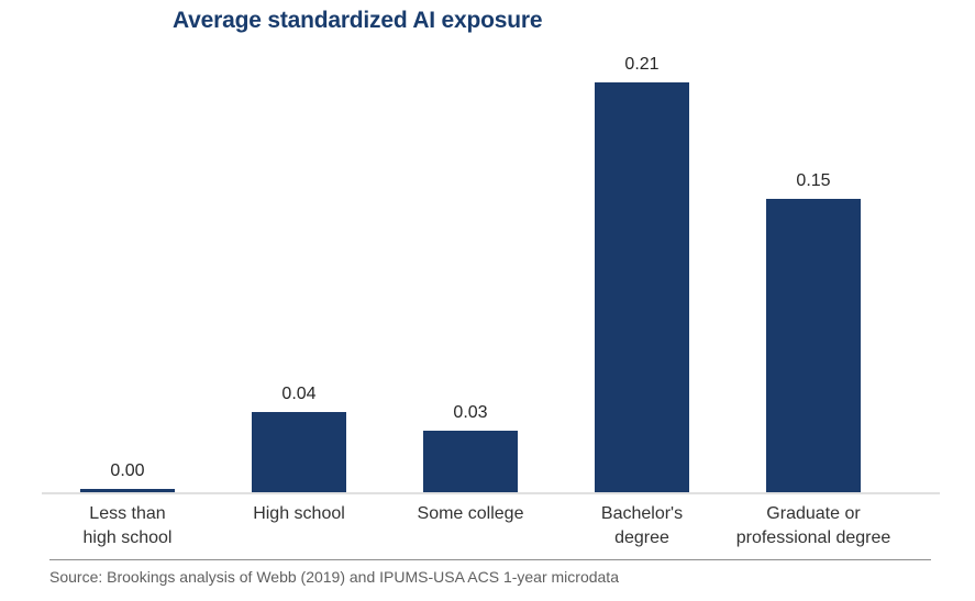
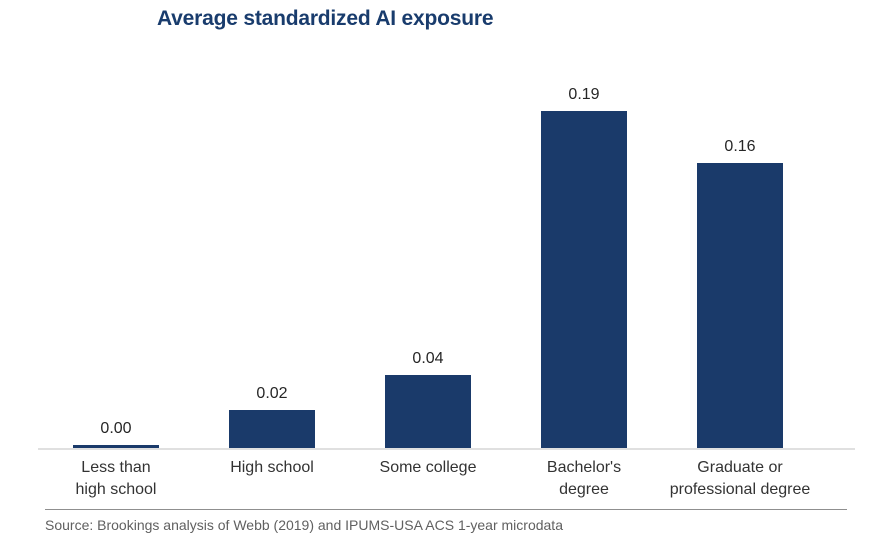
High school: 0.04 -> 0.02
Some college: 0.03 -> 0.04
Bachelor's degree: 0.21 -> 0.19
Graduate or professional degree: 0.15 -> 0.16
